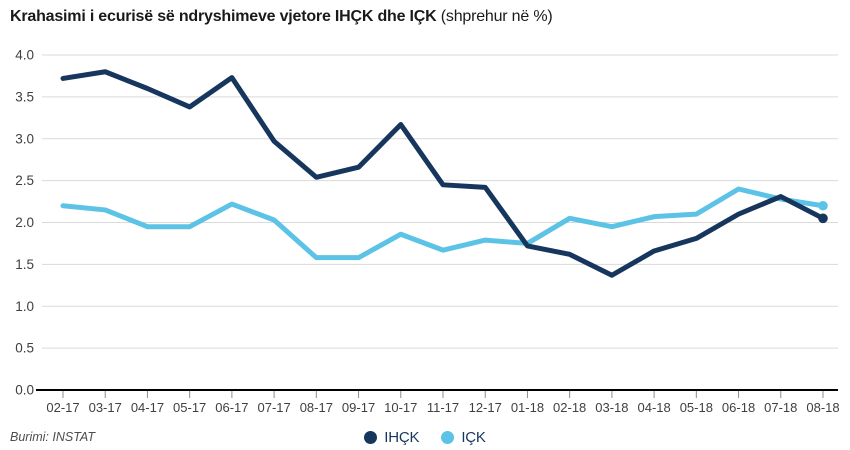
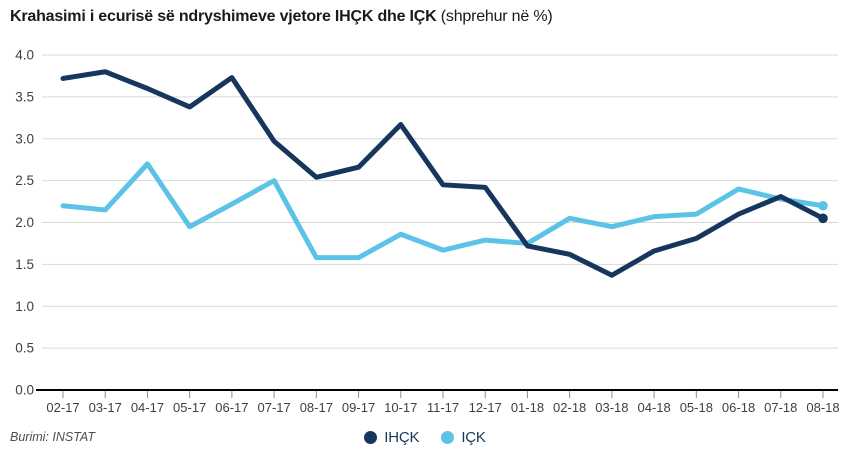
IÇK/04-17: 1.9 -> 2.7
IÇK/07-17: 2.0 -> 2.5
